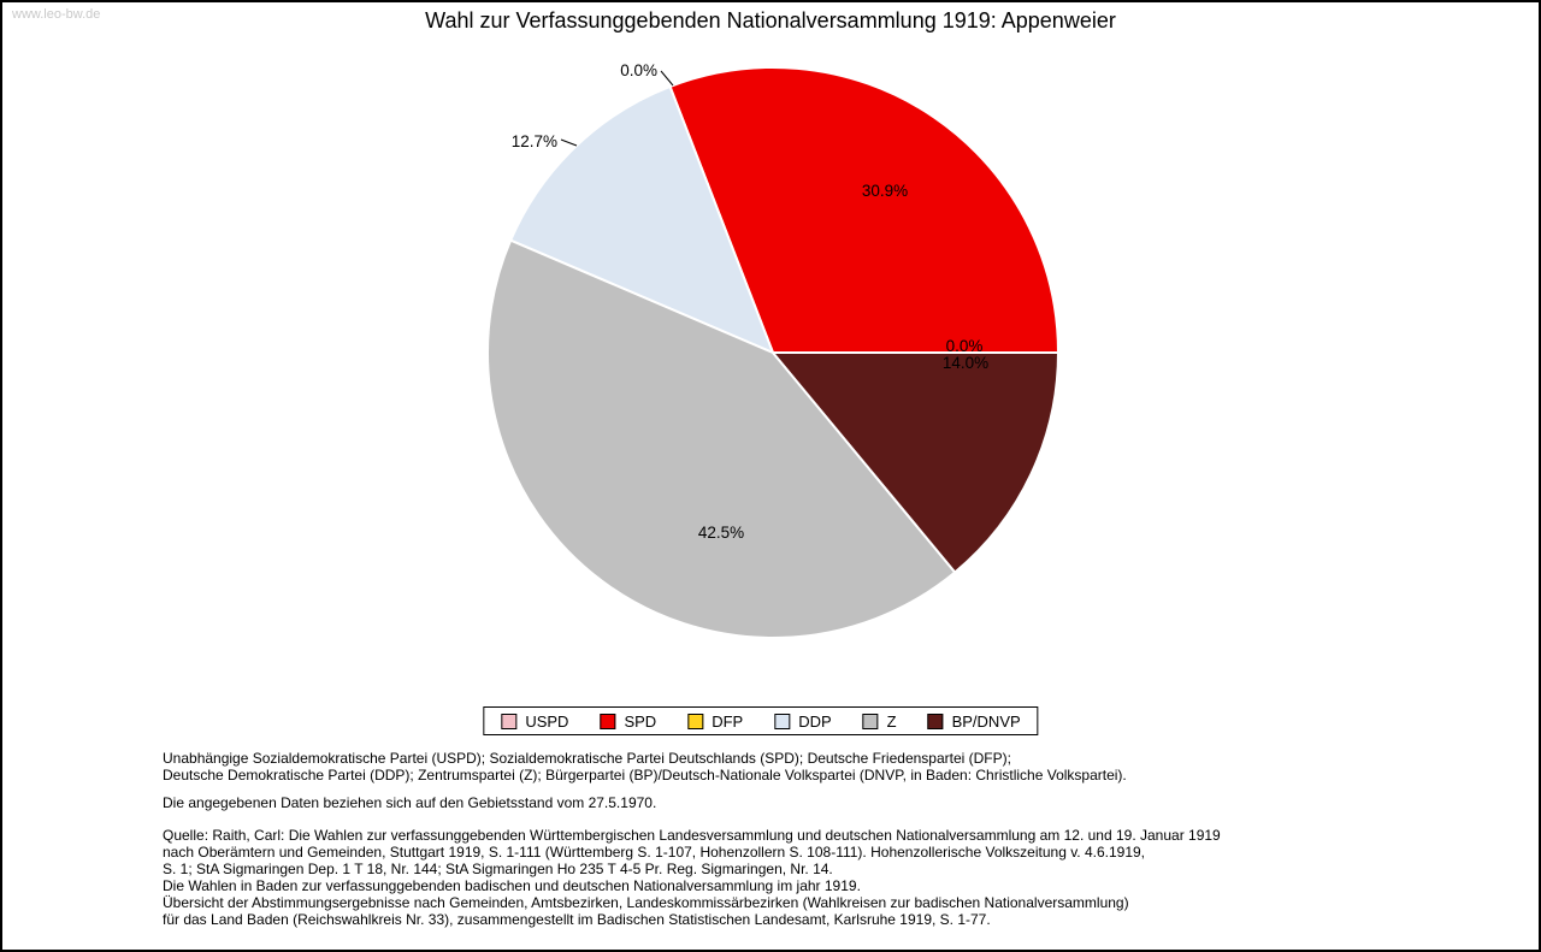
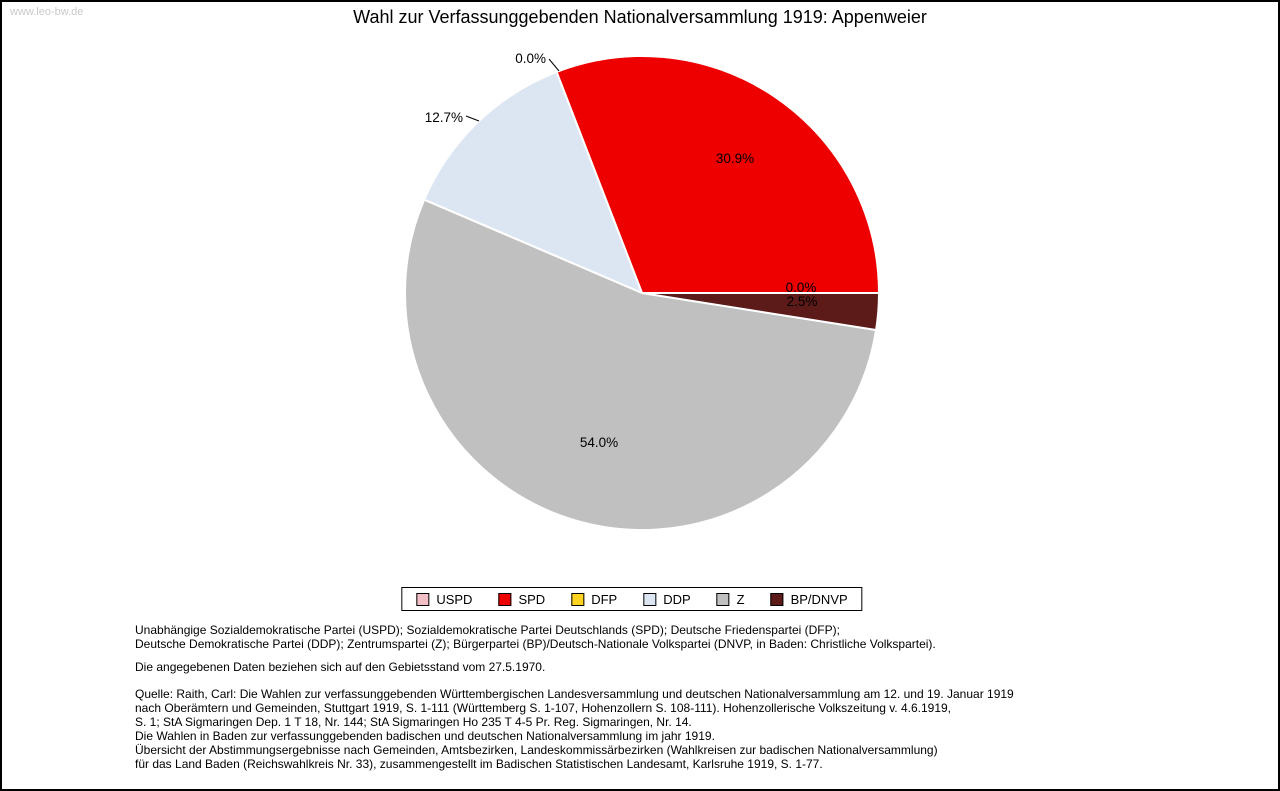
Z: 42.5% -> 54.0%
BP/DNVP: 14.0% -> 2.5%
